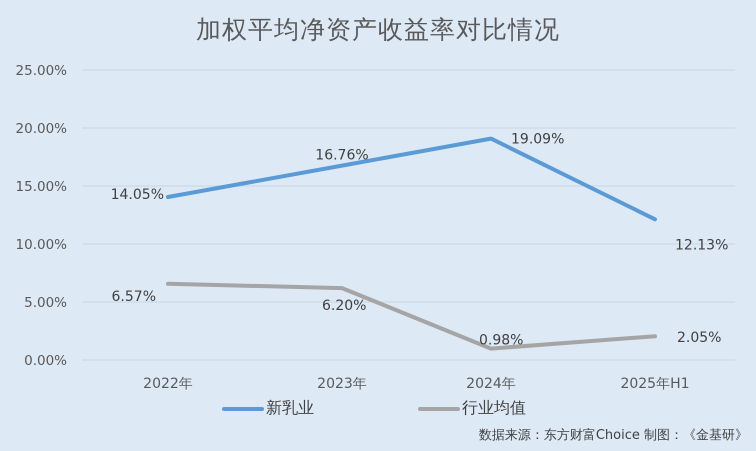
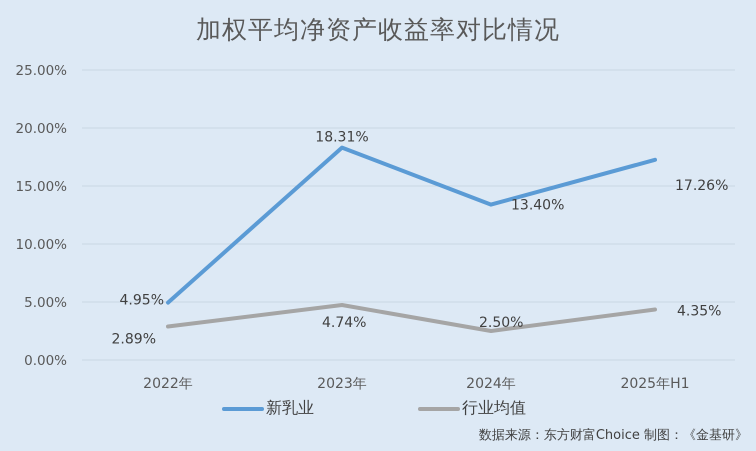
新乳业/2022年: 14.05% -> 4.95%
行业均值/2022年: 6.57% -> 2.89%
新乳业/2023年: 16.76% -> 18.31%
行业均值/2023年: 6.20% -> 4.74%
新乳业/2024年: 19.09% -> 13.40%
行业均值/2024年: 0.98% -> 2.50%
新乳业/2025年H1: 12.13% -> 17.26%
行业均值/2025年H1: 2.05% -> 4.35%
